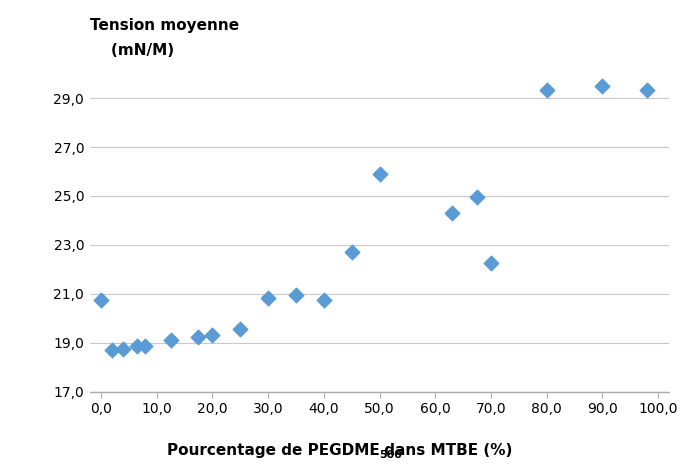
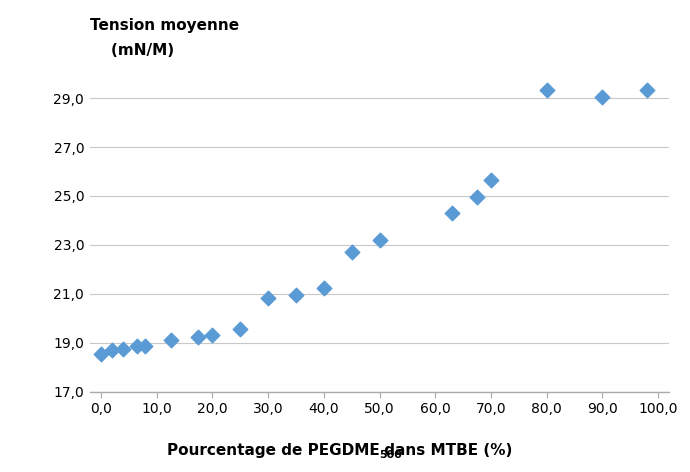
0,0: 20,75 -> 18,55
40,0: 20,75 -> 21,25
50,0: 25,90 -> 23,20
70,0: 22,25 -> 25,65
90,0: 29,50 -> 29,05
